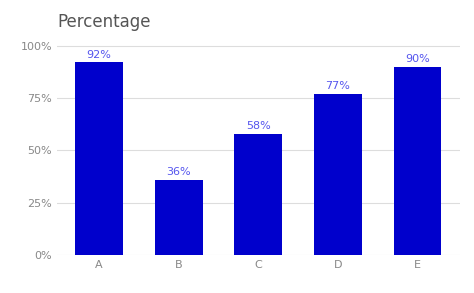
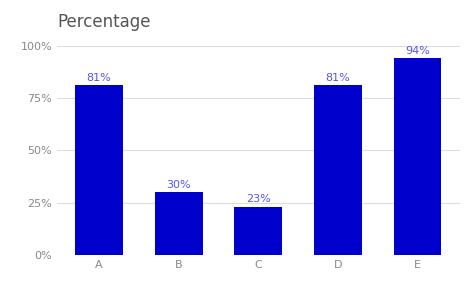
A: 92% -> 81%
B: 36% -> 30%
C: 58% -> 23%
D: 77% -> 81%
E: 90% -> 94%
